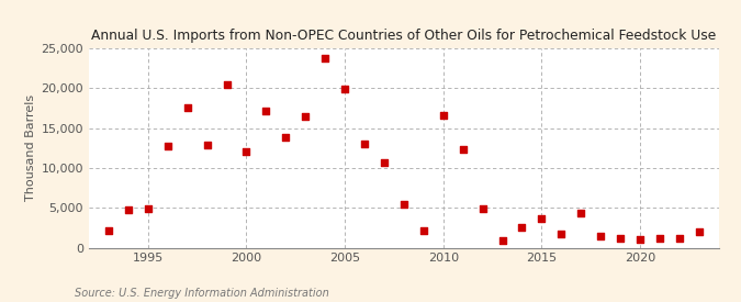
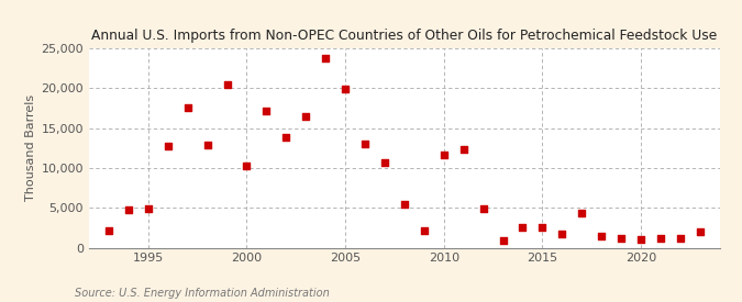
2000: 12,000 -> 10,300
2010: 16,600 -> 11,700
2015: 3,600 -> 2,600
